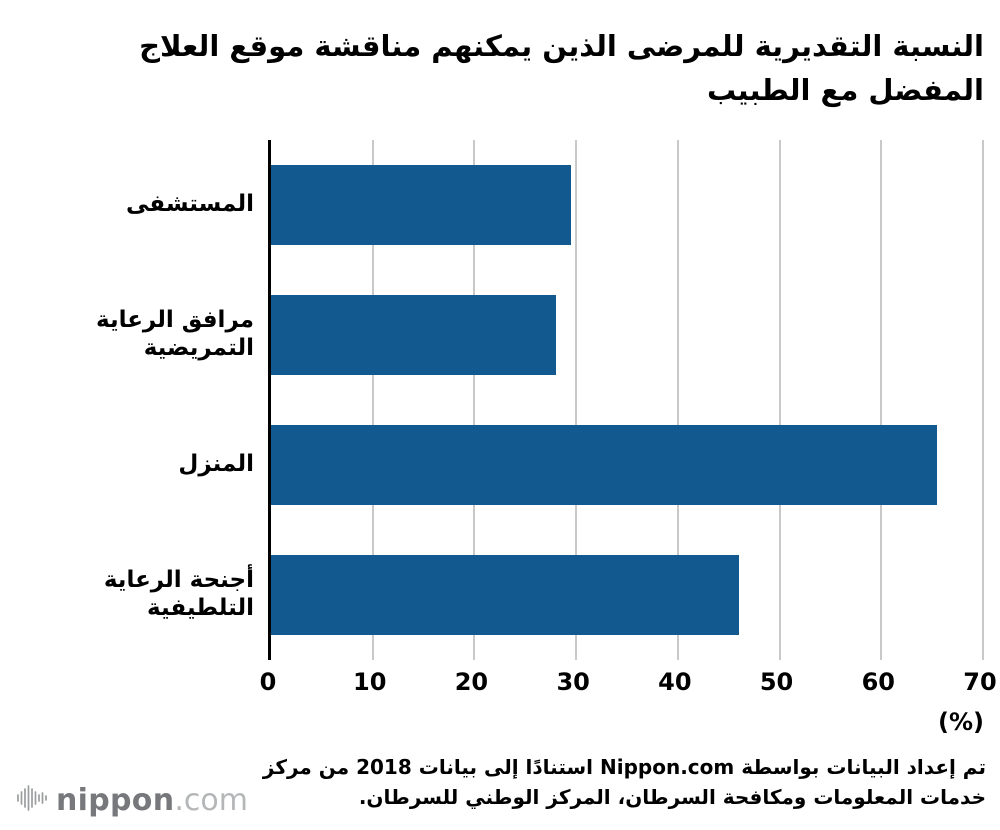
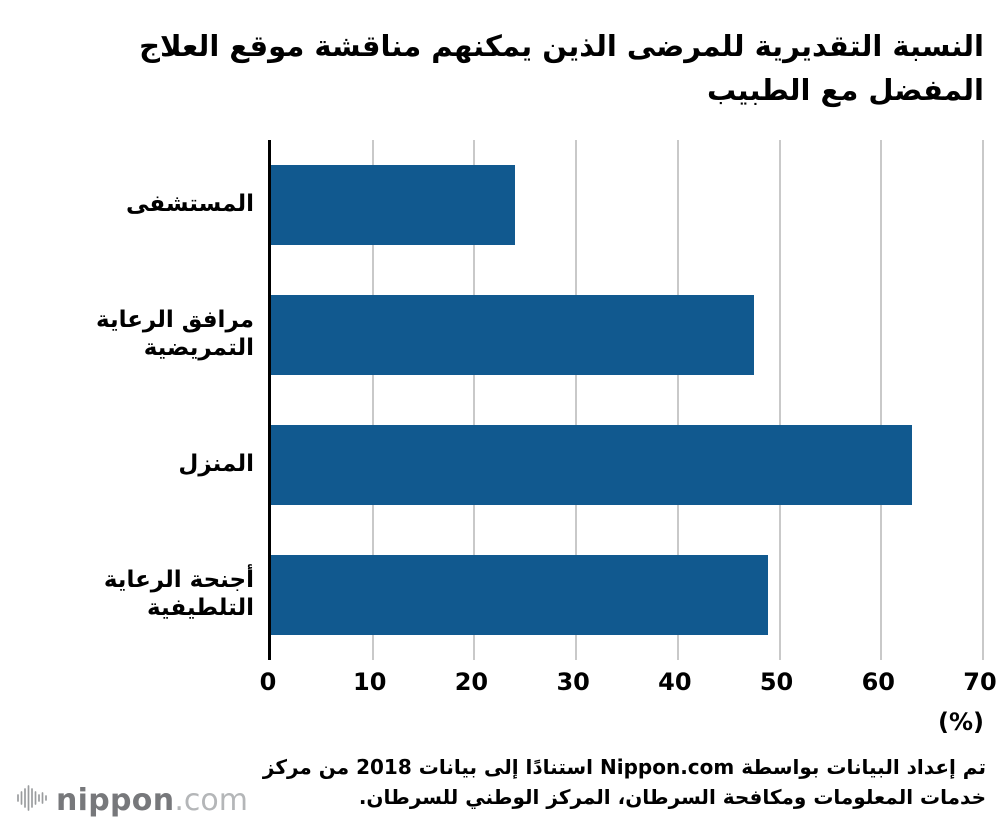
المستشفى: 29.5 -> 24.0
مرافق الرعاية التمريضية: 28.0 -> 47.5
المنزل: 65.5 -> 63.0
أجنحة الرعاية التلطيفية: 46.0 -> 48.9
